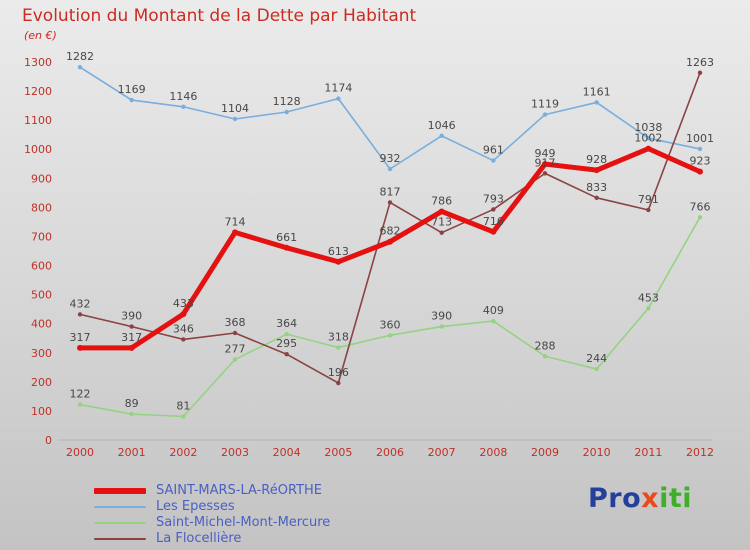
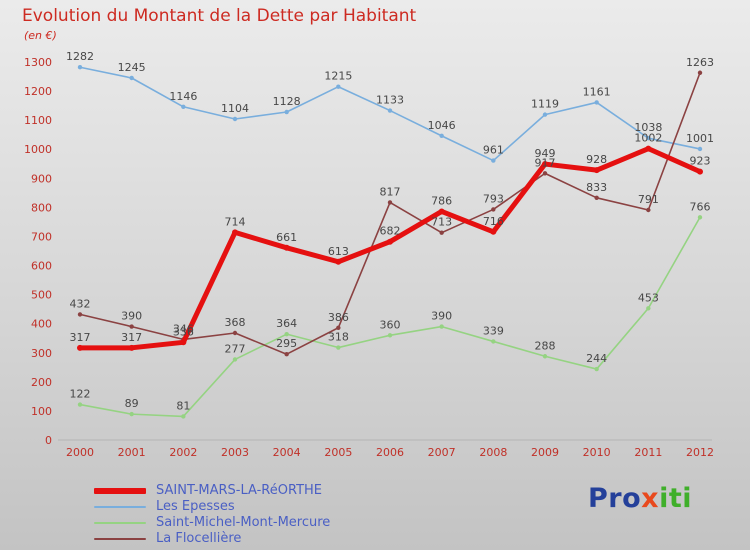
Les Epesses/2001: 1169 -> 1245
SAINT-MARS-LA-RéORTHE/2002: 433 -> 336
Les Epesses/2005: 1174 -> 1215
La Flocellière/2005: 196 -> 386
Les Epesses/2006: 932 -> 1133
Saint-Michel-Mont-Mercure/2008: 409 -> 339
